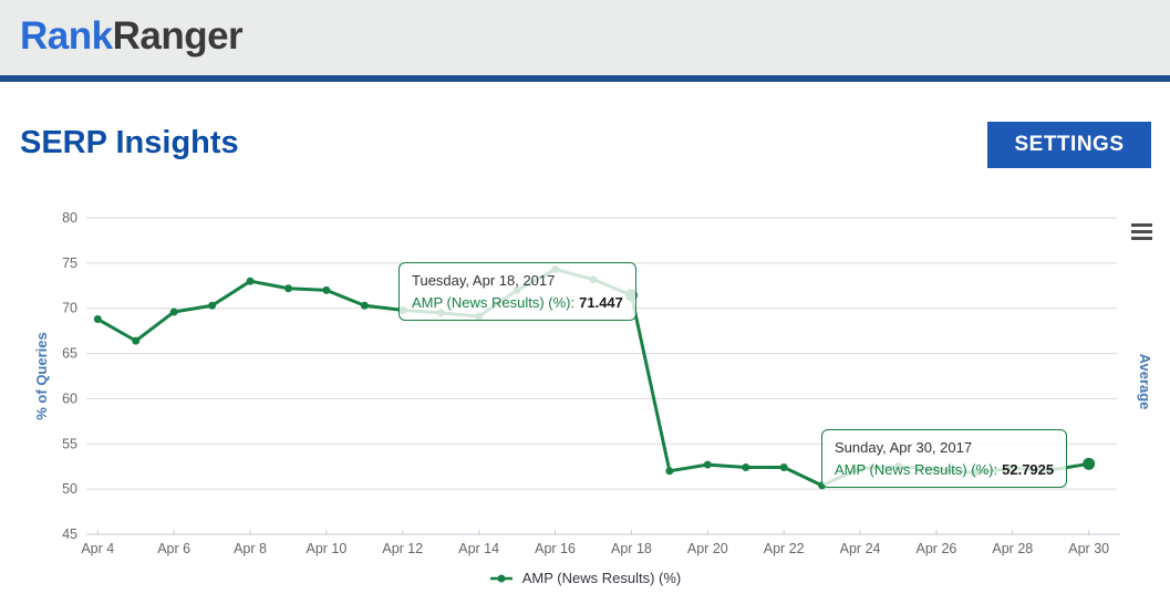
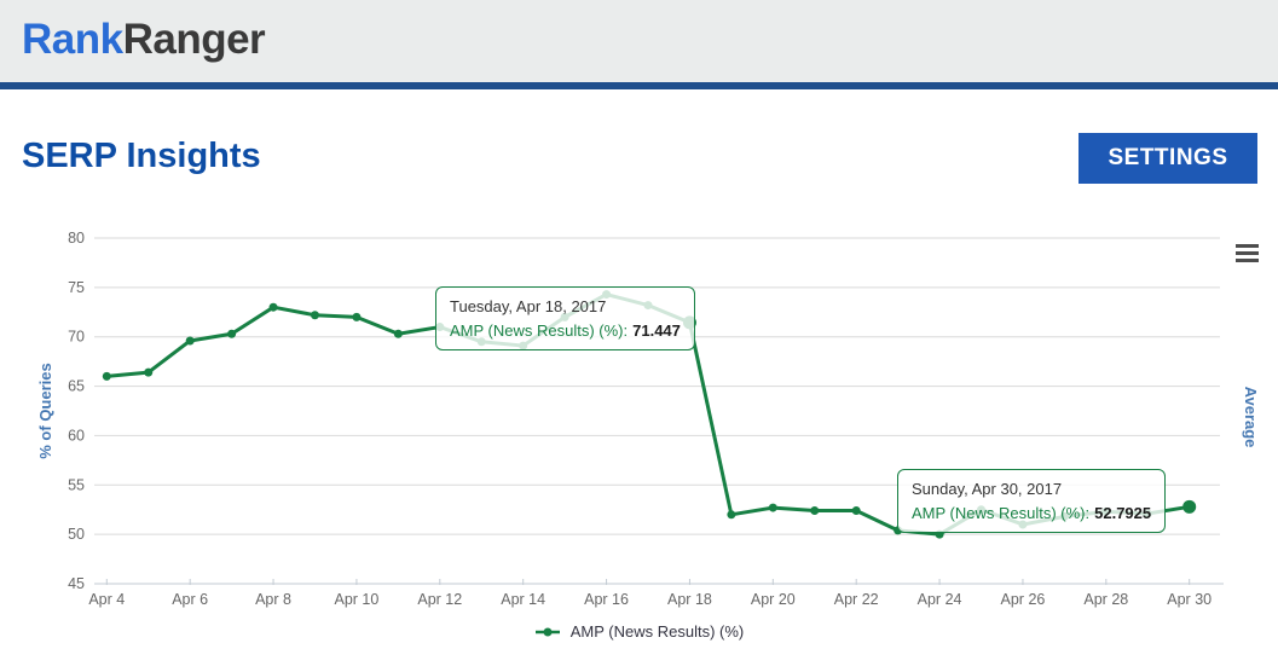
Apr 4: 69 -> 66
Apr 12: 70 -> 71
Apr 24: 52 -> 50
Apr 26: 52 -> 51
